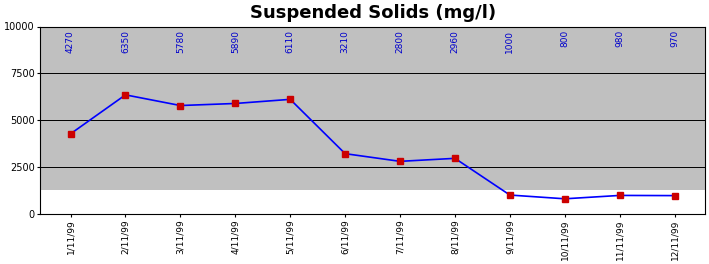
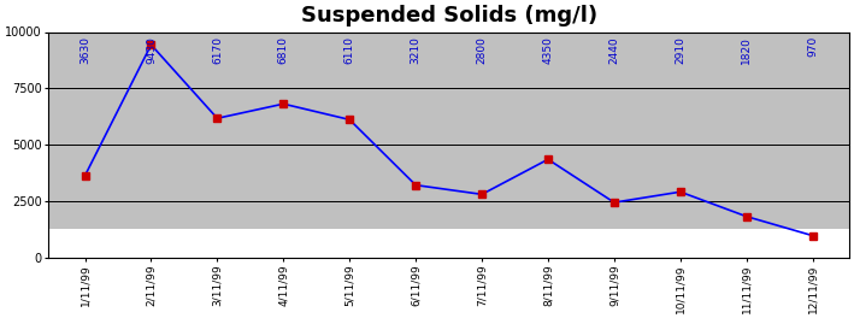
1/11/99: 4270 -> 3630
2/11/99: 6350 -> 9430
3/11/99: 5780 -> 6170
4/11/99: 5890 -> 6810
8/11/99: 2960 -> 4350
9/11/99: 1000 -> 2440
10/11/99: 800 -> 2910
11/11/99: 980 -> 1820
